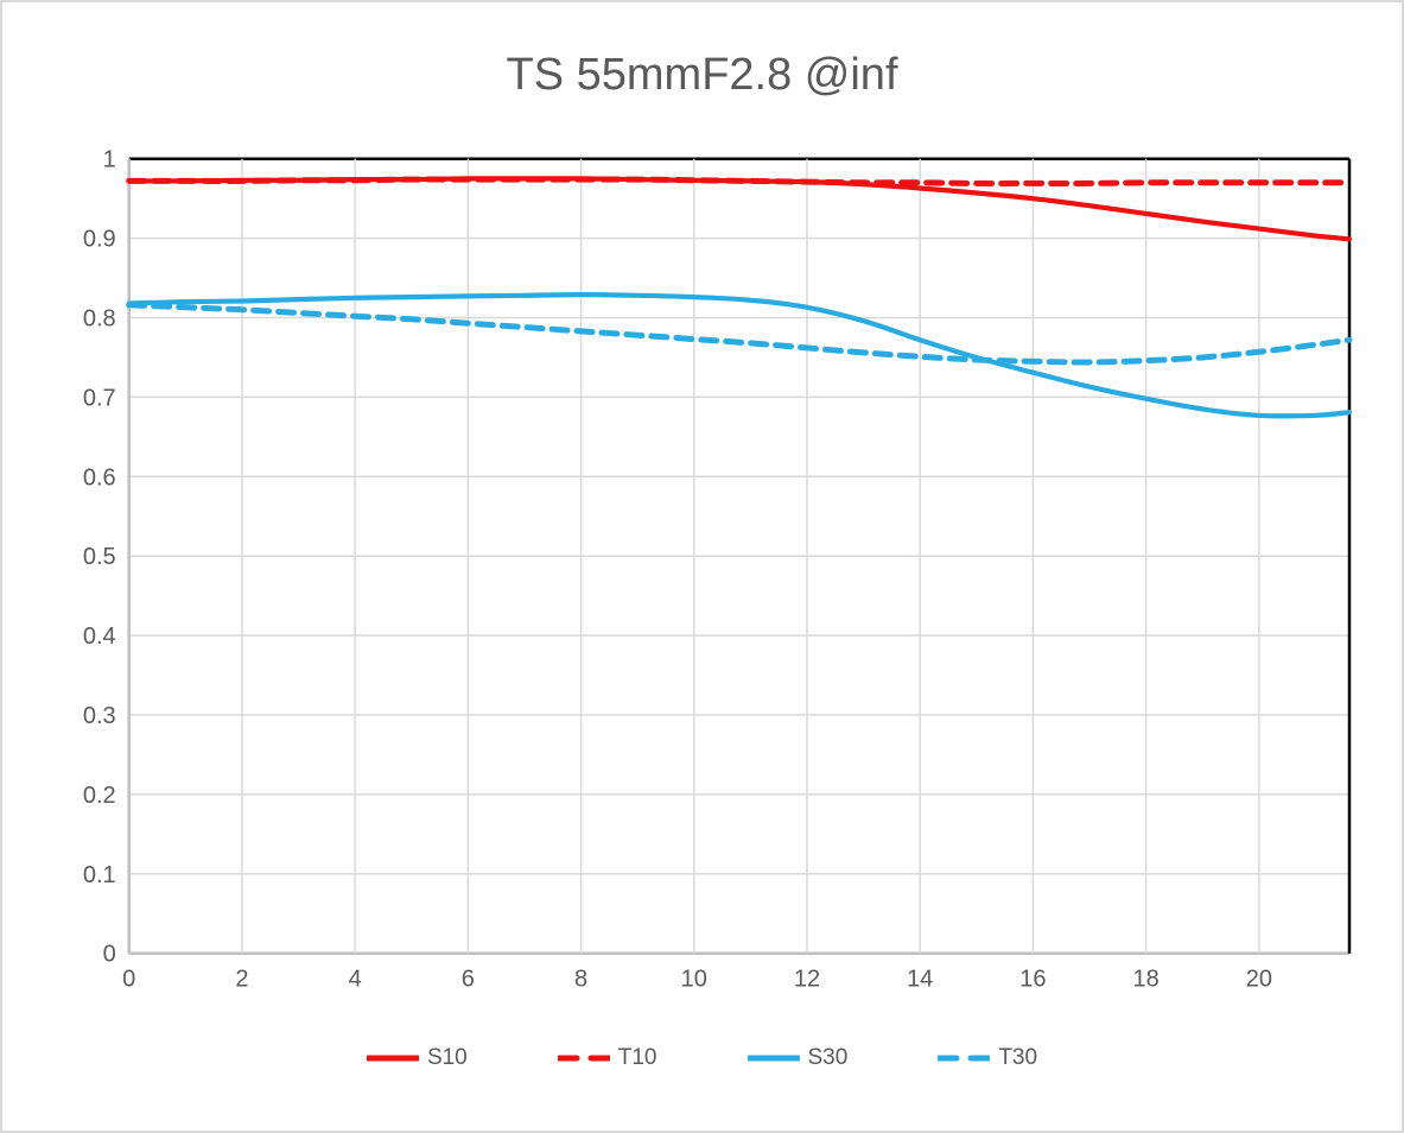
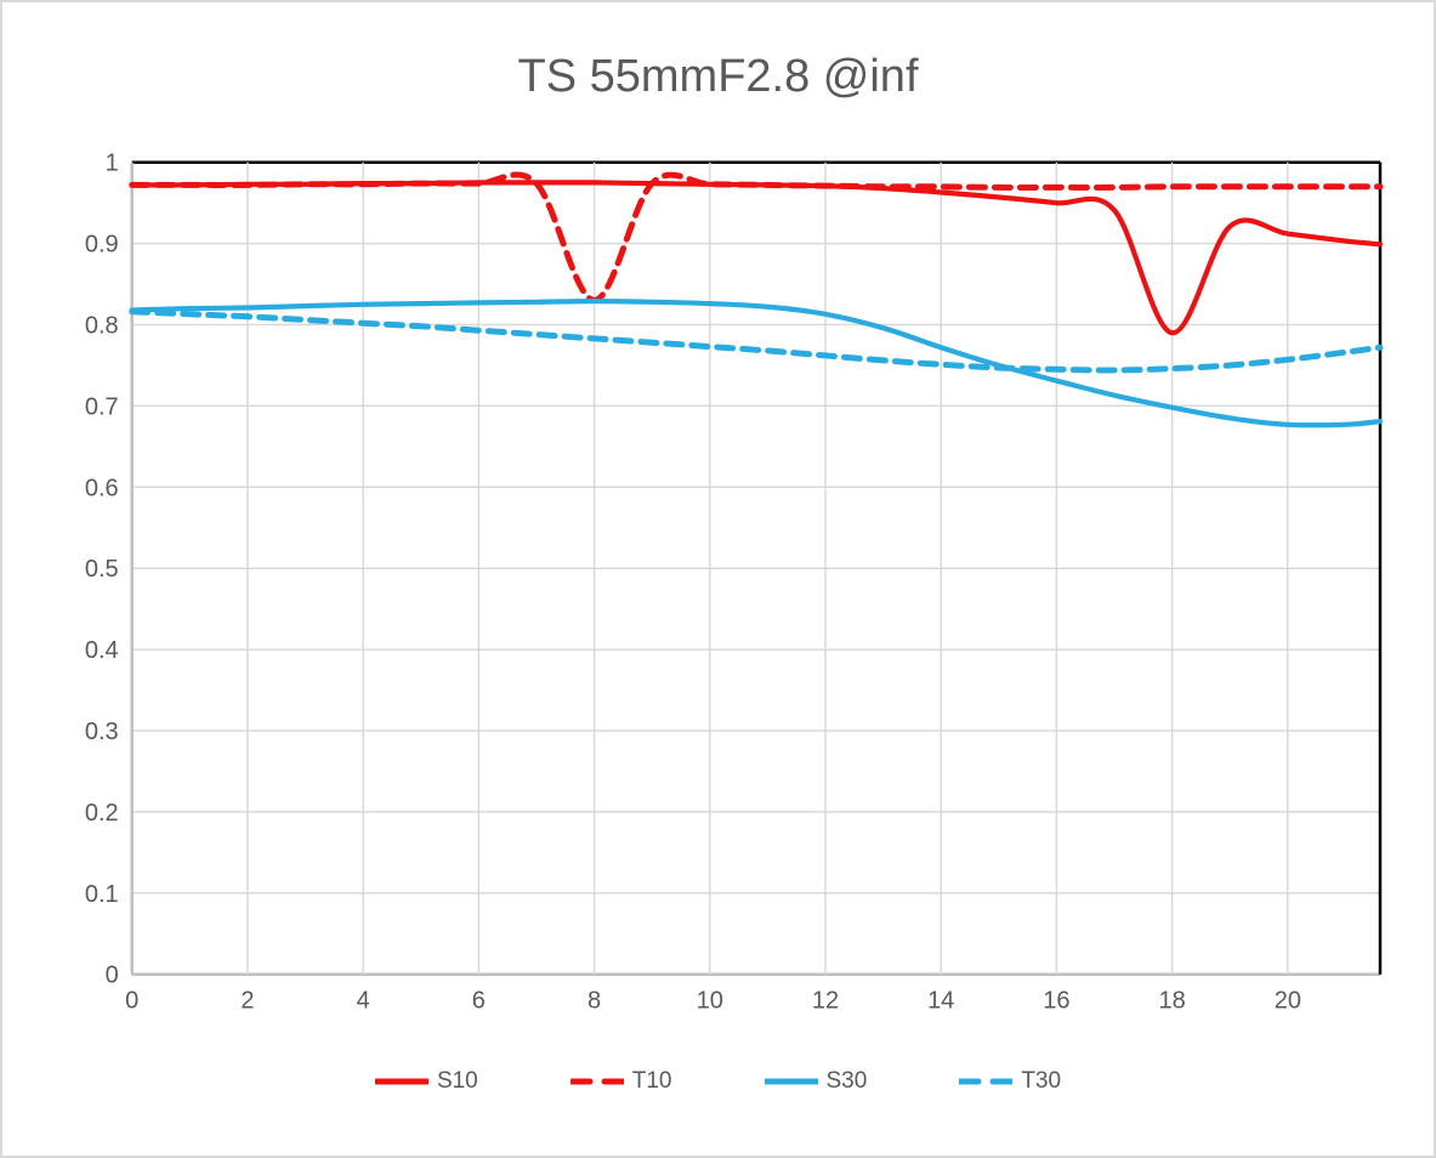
T10/8: 0.97 -> 0.83
S10/18: 0.93 -> 0.79
